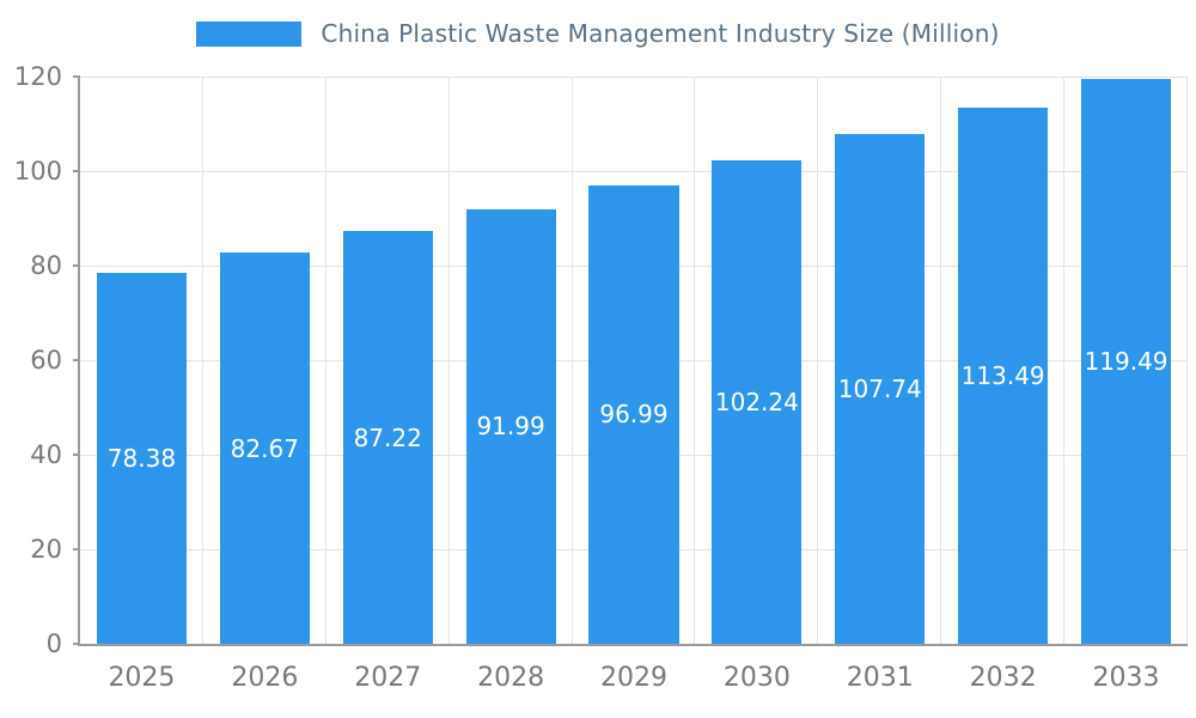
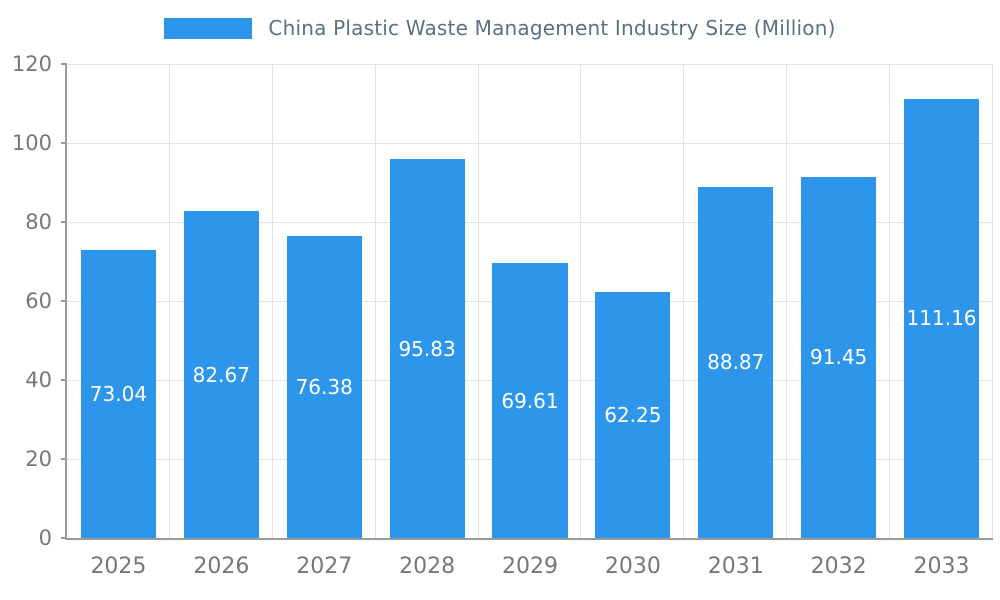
2025: 78.38 -> 73.04
2027: 87.22 -> 76.38
2028: 91.99 -> 95.83
2029: 96.99 -> 69.61
2030: 102.24 -> 62.25
2031: 107.74 -> 88.87
2032: 113.49 -> 91.45
2033: 119.49 -> 111.16
